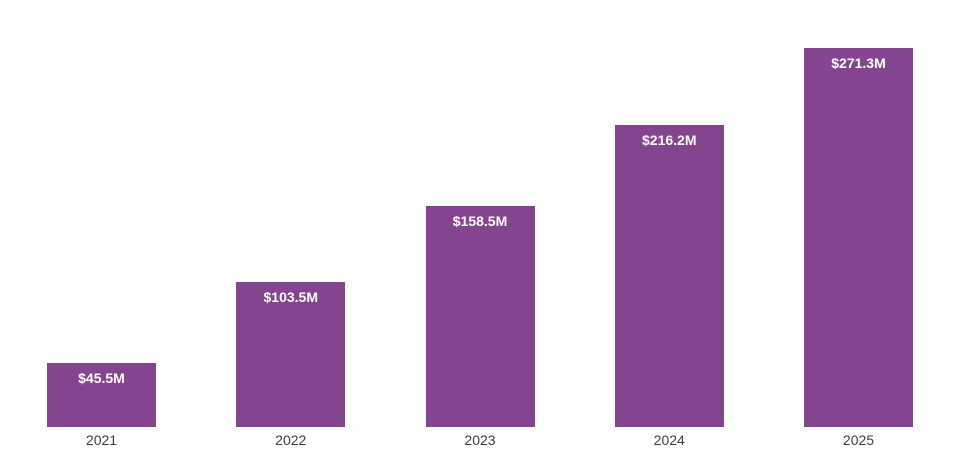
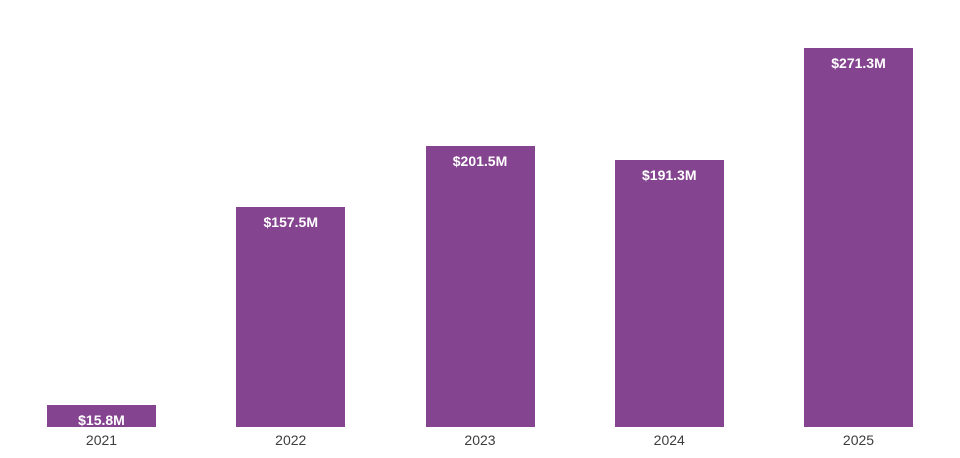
2021: $45.5M -> $15.8M
2022: $103.5M -> $157.5M
2023: $158.5M -> $201.5M
2024: $216.2M -> $191.3M
